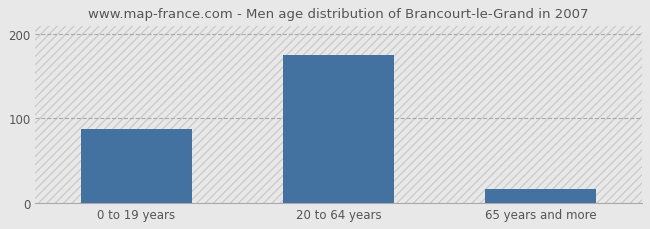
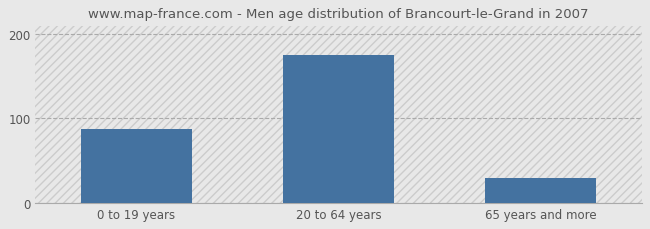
65 years and more: 16 -> 30
